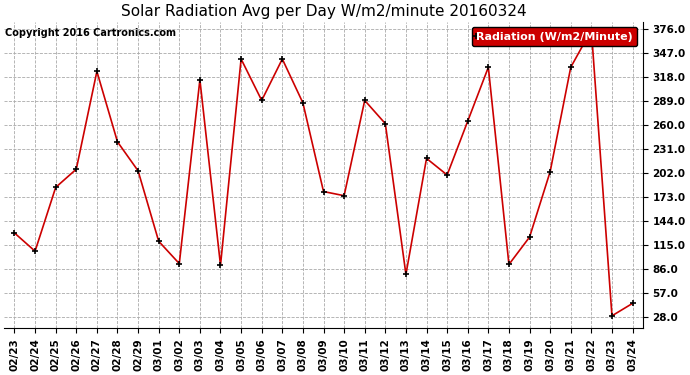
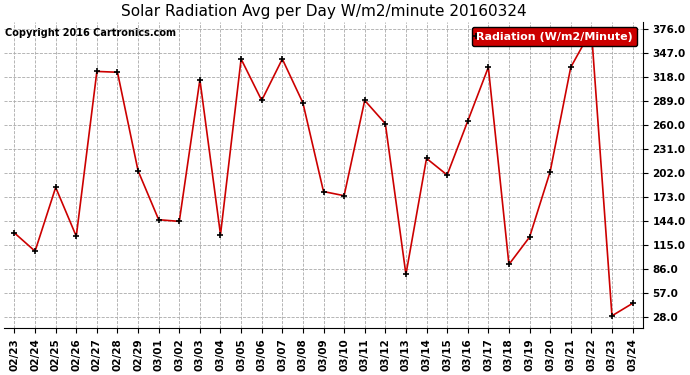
02/26: 207 -> 126
02/28: 240 -> 324
03/01: 120 -> 146
03/02: 93 -> 144
03/04: 91 -> 128
